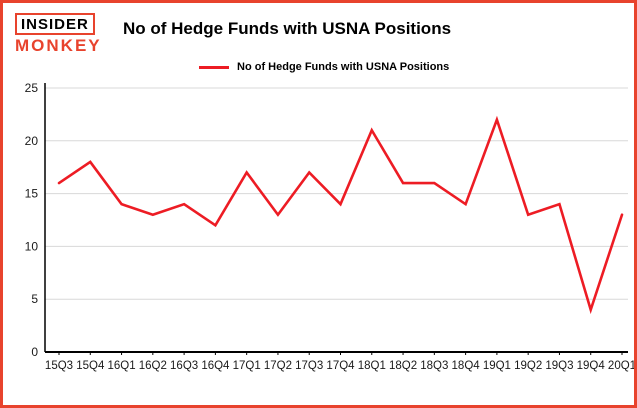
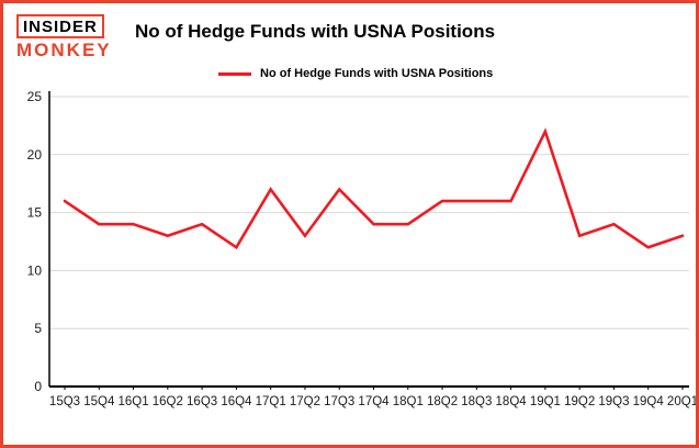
15Q4: 18 -> 14
18Q1: 21 -> 14
18Q4: 14 -> 16
19Q4: 4 -> 12
